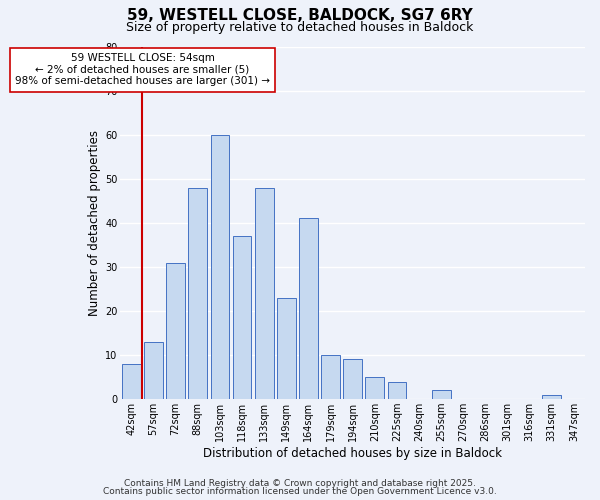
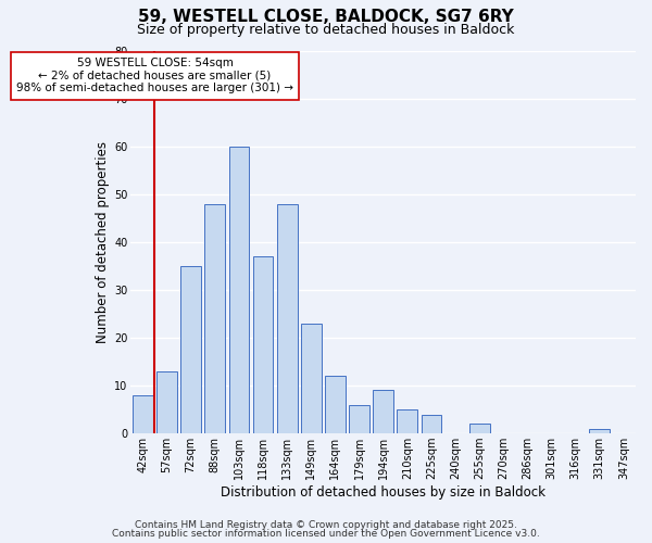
72sqm: 31 -> 35
164sqm: 41 -> 12
179sqm: 10 -> 6
